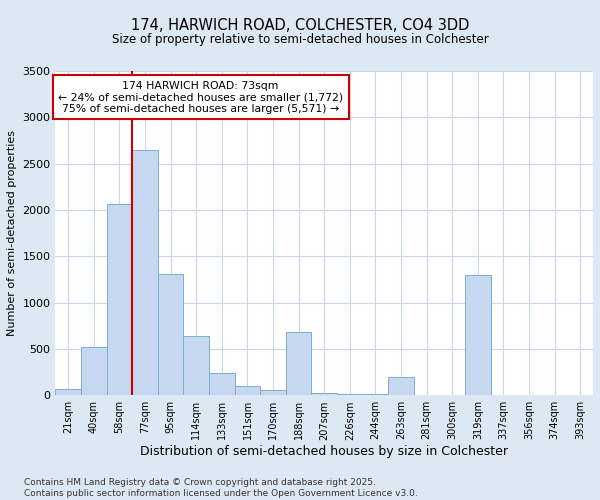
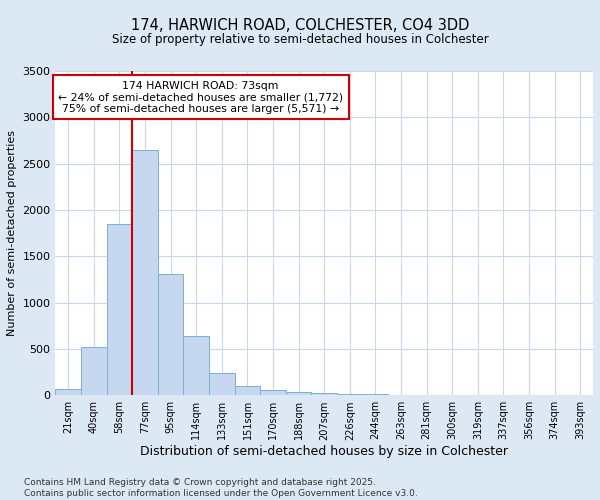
58sqm: 2060 -> 1850
188sqm: 680 -> 40
263sqm: 200 -> 0
319sqm: 1300 -> 0
